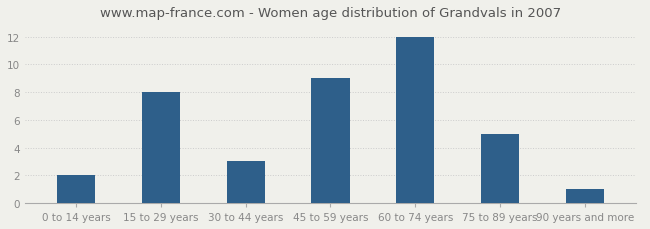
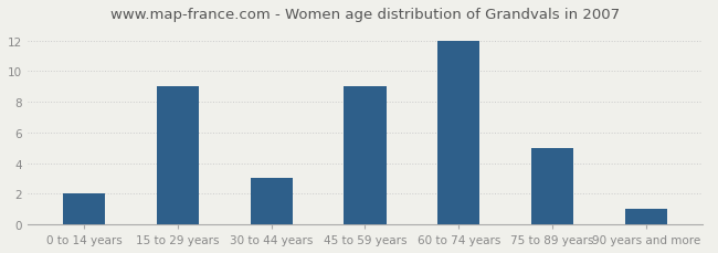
15 to 29 years: 8 -> 9
